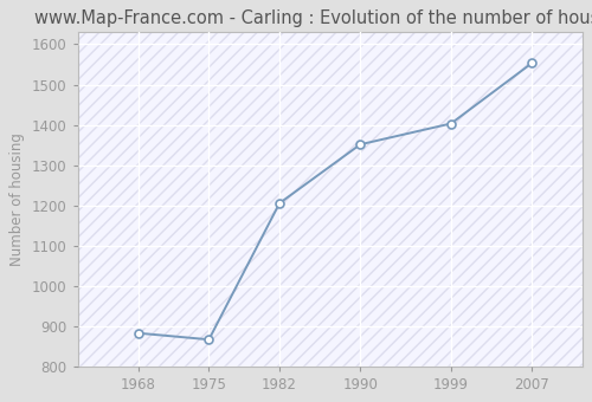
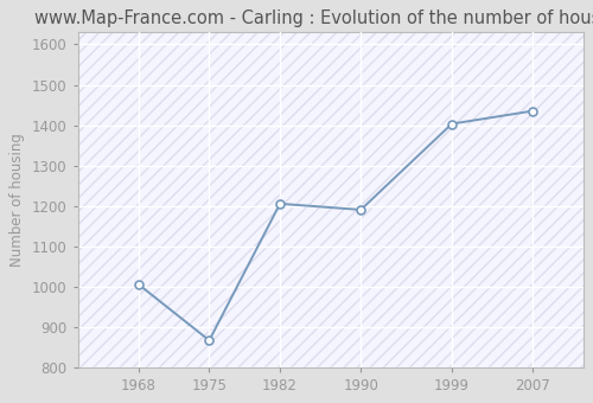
1968: 882 -> 1005
1990: 1351 -> 1190
2007: 1553 -> 1435
